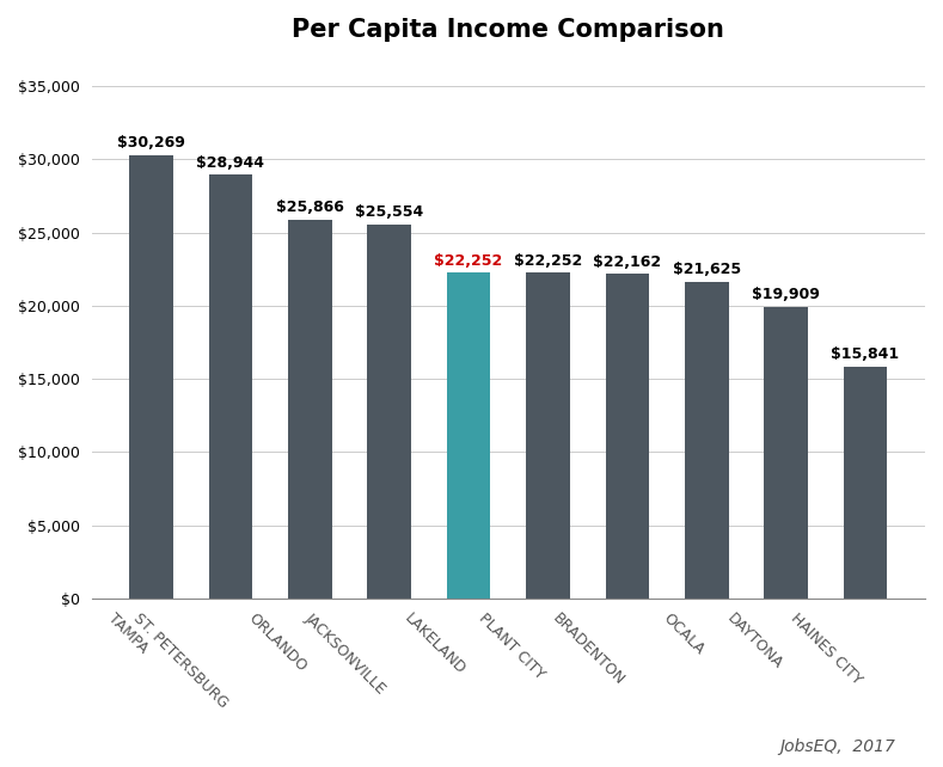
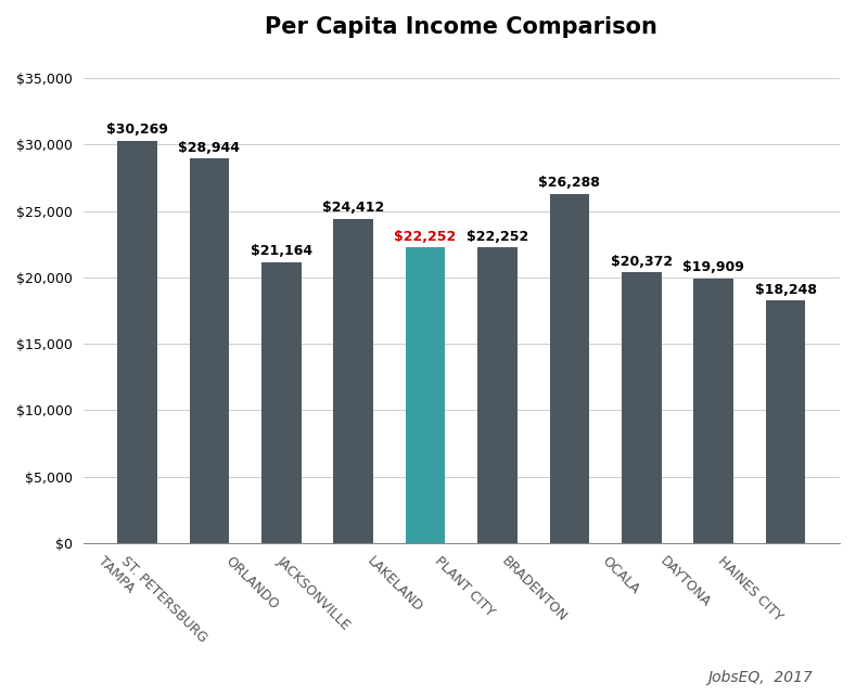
ORLANDO: $25,866 -> $21,164
JACKSONVILLE: $25,554 -> $24,412
BRADENTON: $22,162 -> $26,288
OCALA: $21,625 -> $20,372
HAINES CITY: $15,841 -> $18,248
